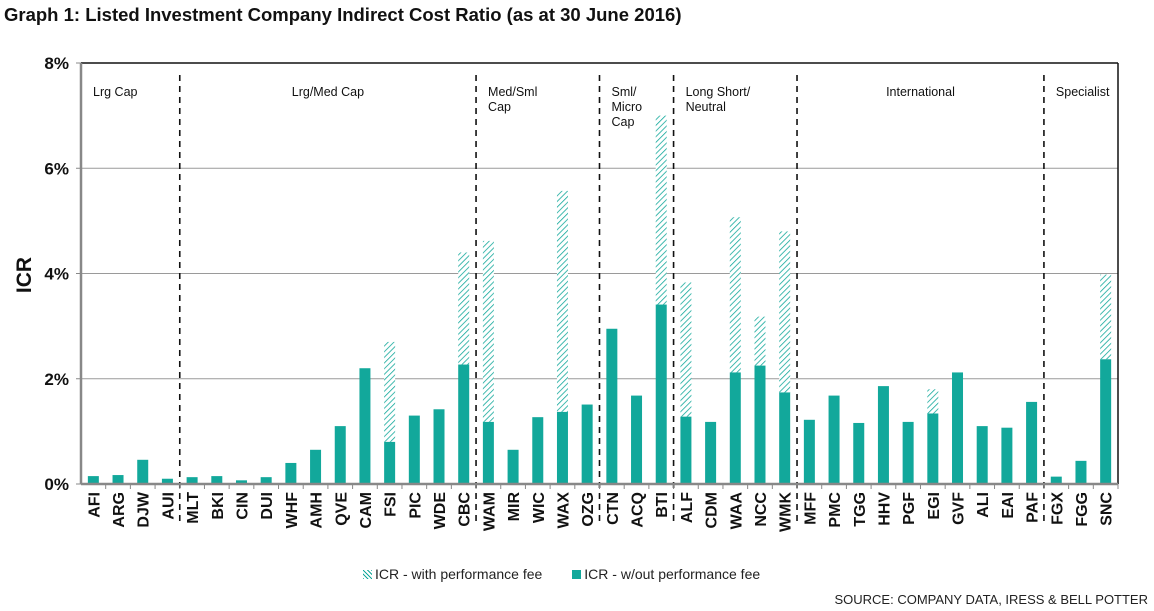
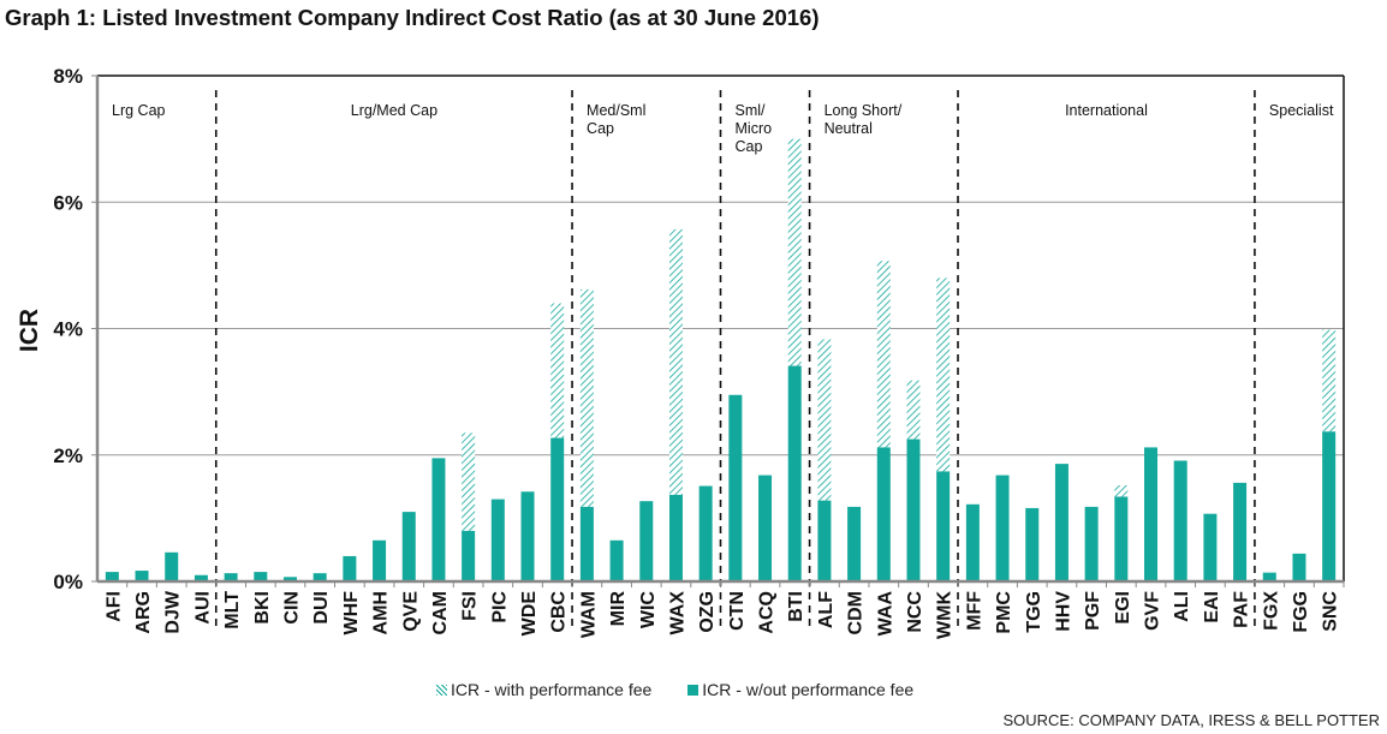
ICR - w/out performance fee/CAM: 2.2% -> 1.9%
ICR - with performance fee/FSI: 2.7% -> 2.4%
ICR - with performance fee/EGI: 1.8% -> 1.5%
ICR - w/out performance fee/ALI: 1.1% -> 1.9%
